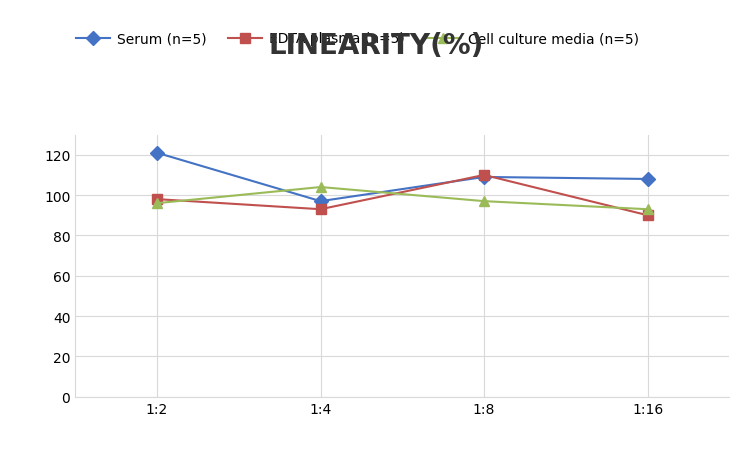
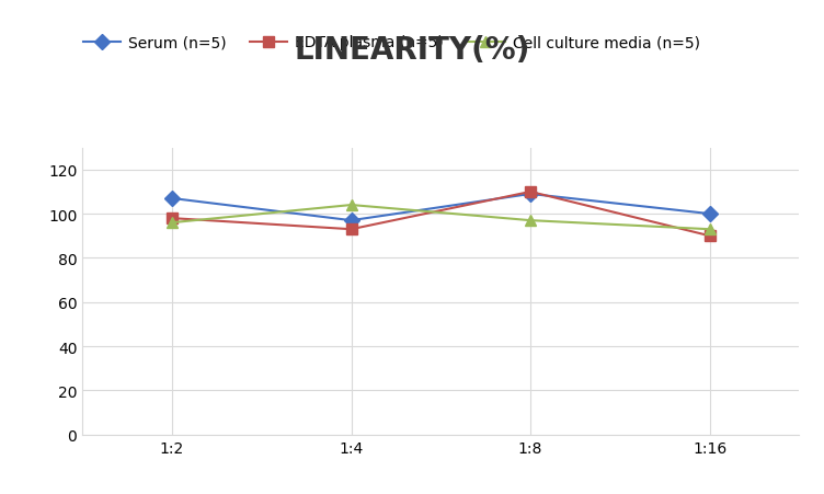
Serum (n=5)/1:2: 121 -> 107
Serum (n=5)/1:16: 108 -> 100
